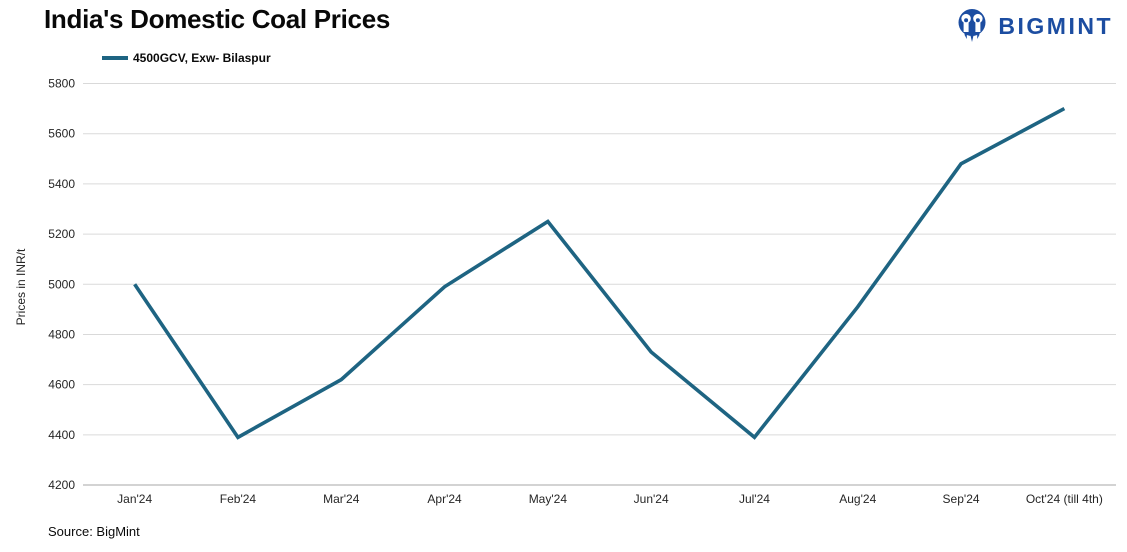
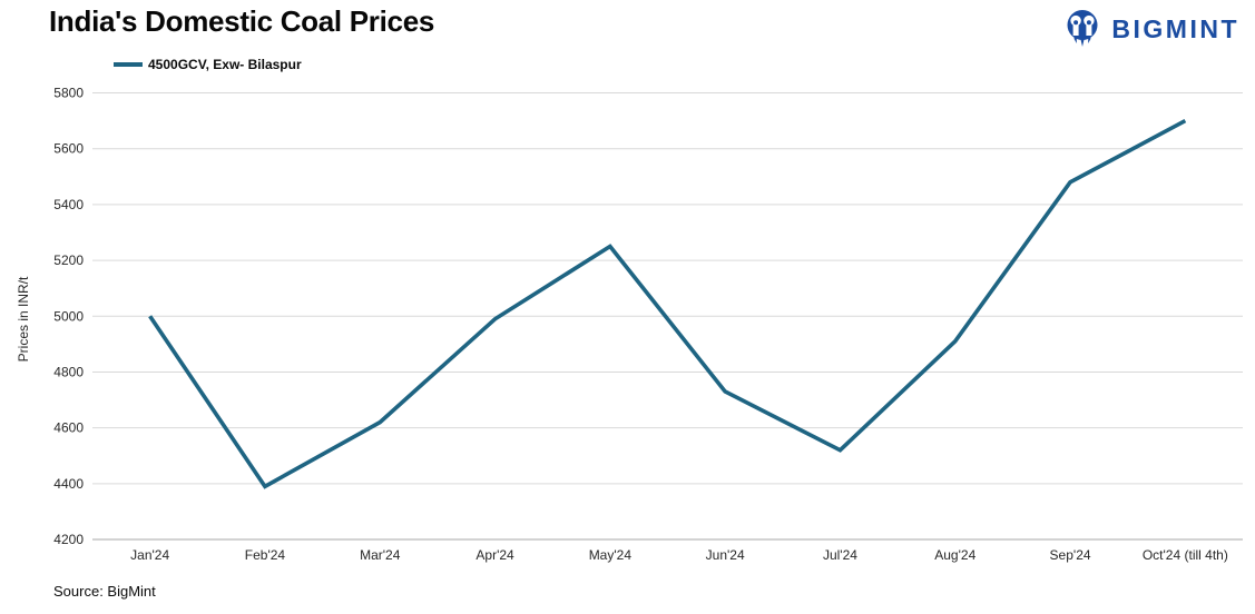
Jul'24: 4390 -> 4520
